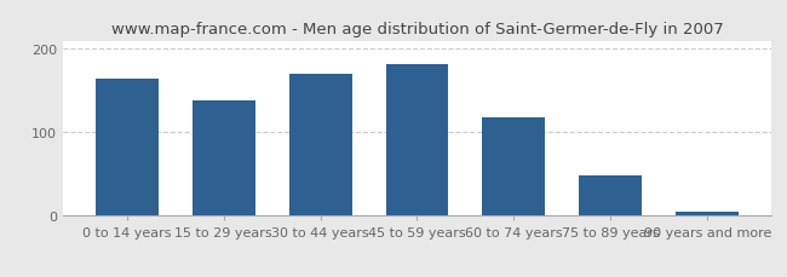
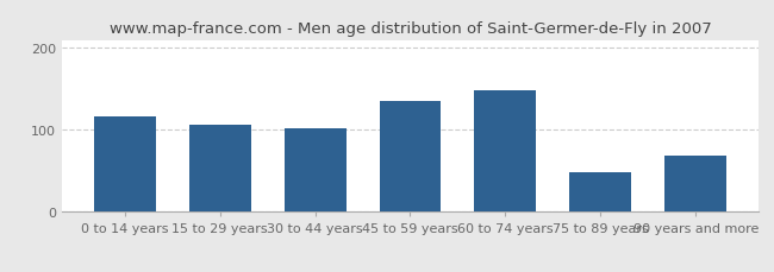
0 to 14 years: 165 -> 116
15 to 29 years: 138 -> 106
30 to 44 years: 170 -> 102
45 to 59 years: 182 -> 136
60 to 74 years: 118 -> 148
90 years and more: 5 -> 68
